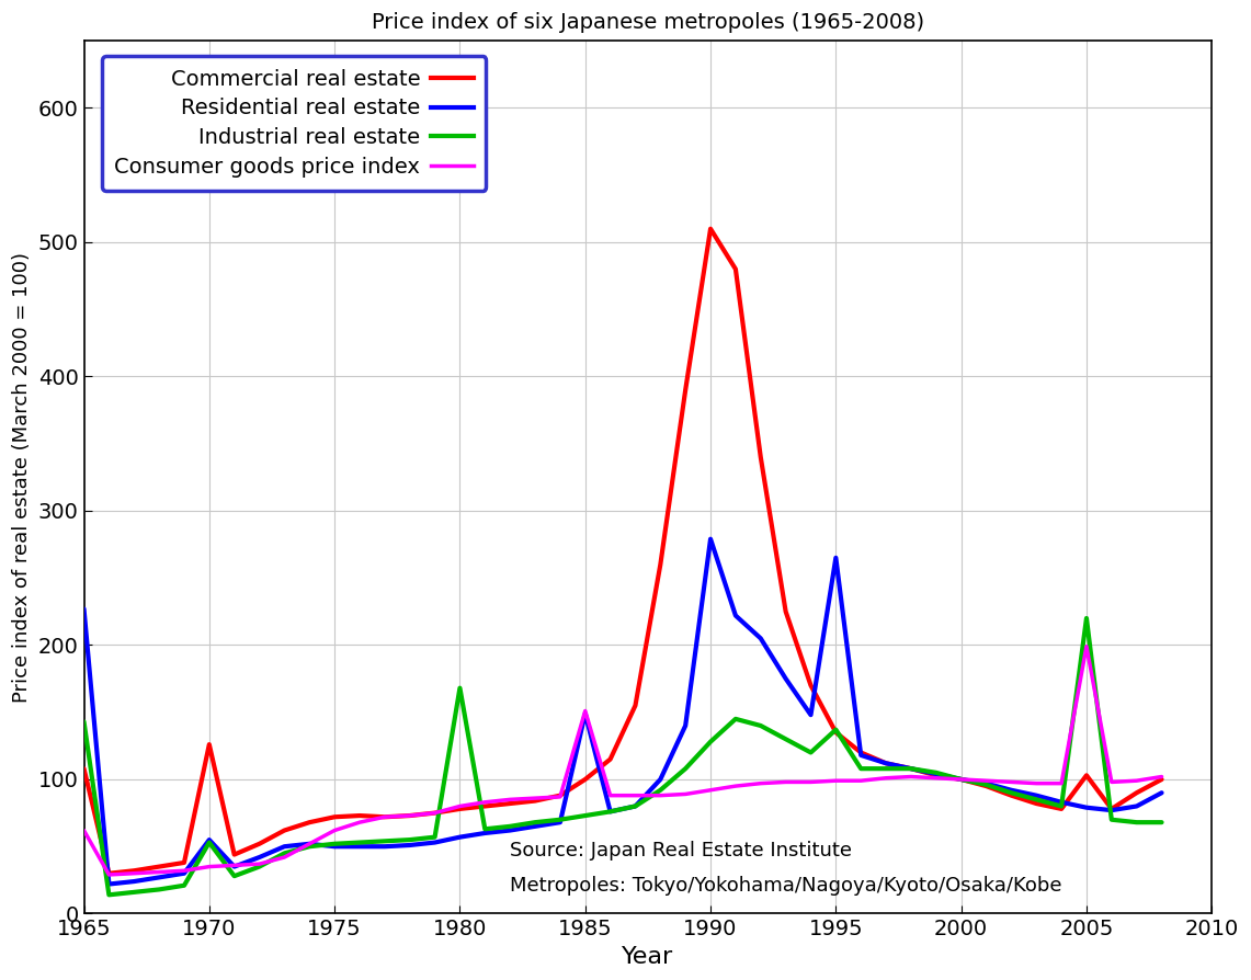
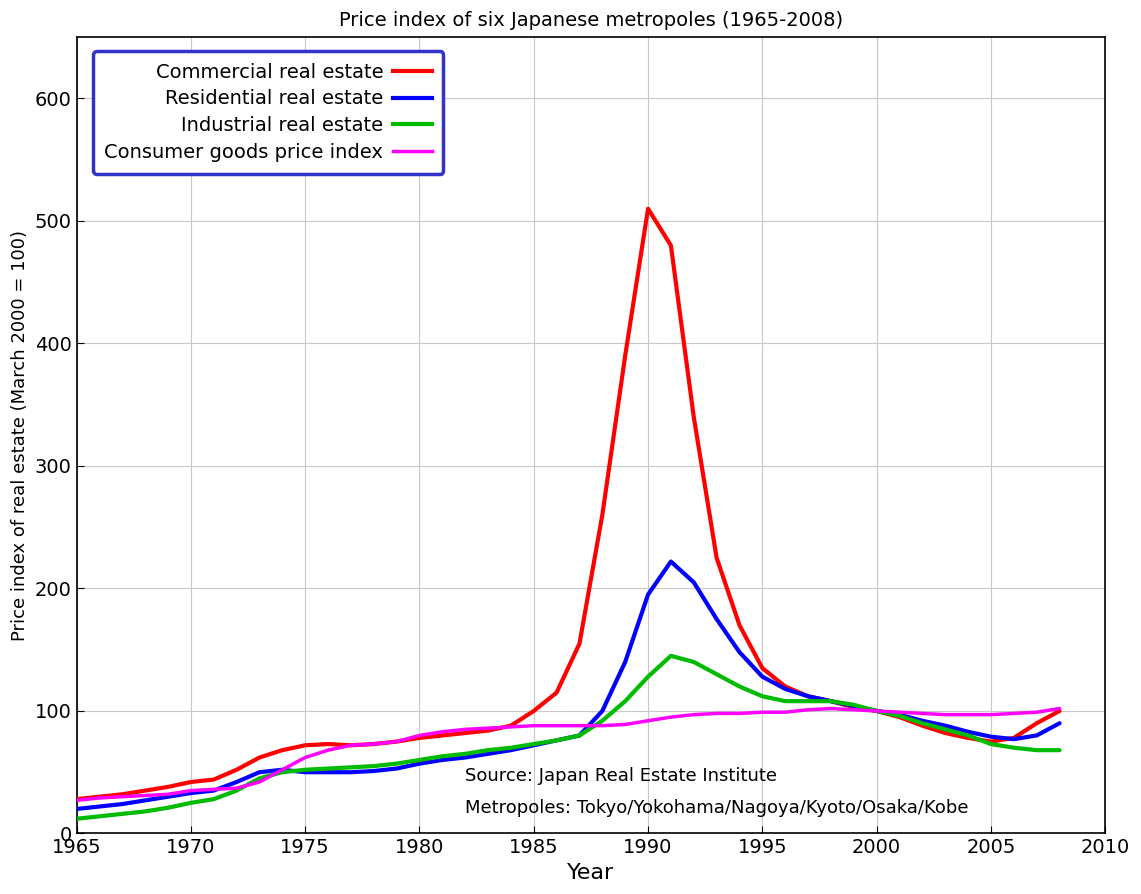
Commercial real estate/1965: 108 -> 28
Residential real estate/1965: 227 -> 20
Industrial real estate/1965: 143 -> 12
Consumer goods price index/1965: 62 -> 27
Commercial real estate/1970: 126 -> 42
Residential real estate/1970: 55 -> 33
Industrial real estate/1970: 53 -> 25
Industrial real estate/1980: 168 -> 60
Residential real estate/1985: 149 -> 72
Consumer goods price index/1985: 151 -> 88
Residential real estate/1990: 279 -> 195
Residential real estate/1995: 265 -> 128
Industrial real estate/1995: 137 -> 112
Commercial real estate/2005: 103 -> 75
Industrial real estate/2005: 220 -> 73
Consumer goods price index/2005: 199 -> 97
